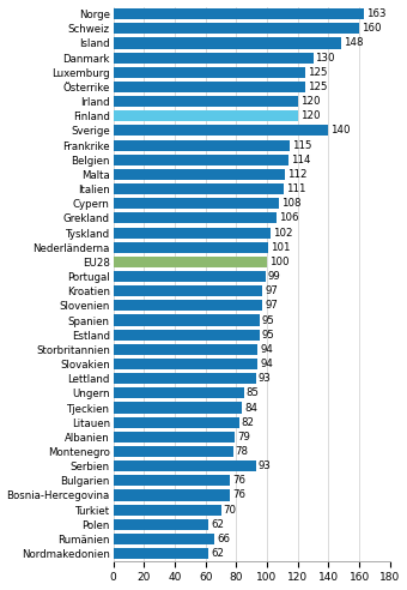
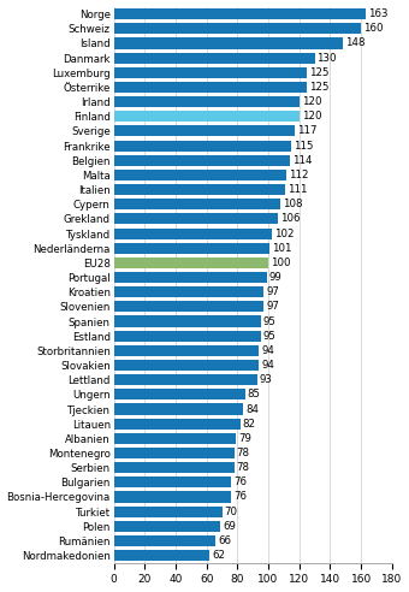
Sverige: 140 -> 117
Serbien: 93 -> 78
Polen: 62 -> 69
